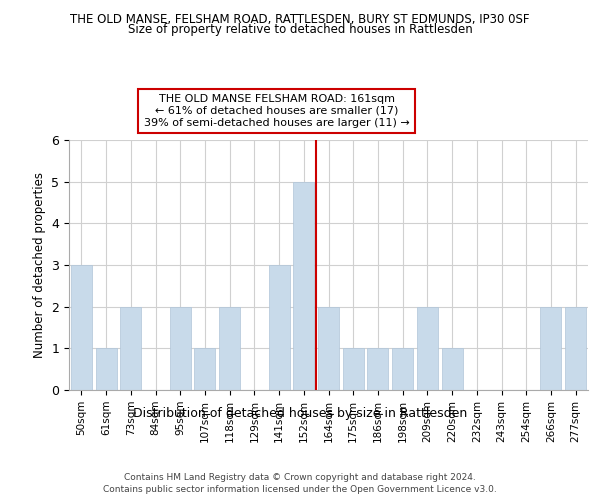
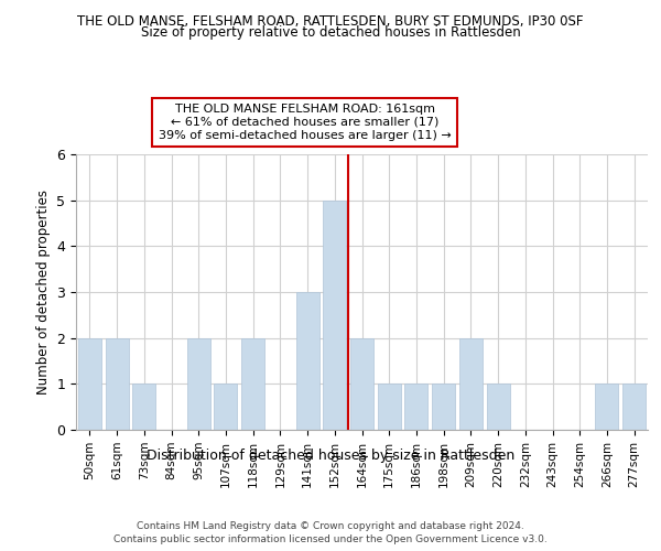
50sqm: 3 -> 2
61sqm: 1 -> 2
73sqm: 2 -> 1
266sqm: 2 -> 1
277sqm: 2 -> 1
